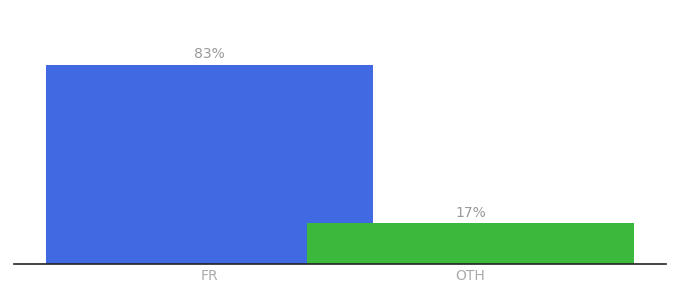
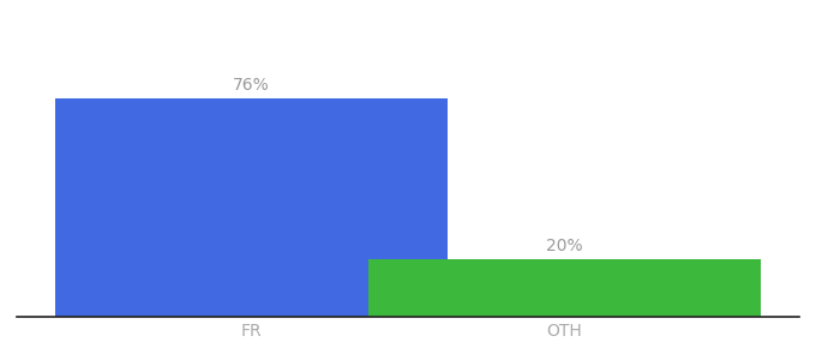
FR: 83% -> 76%
OTH: 17% -> 20%
